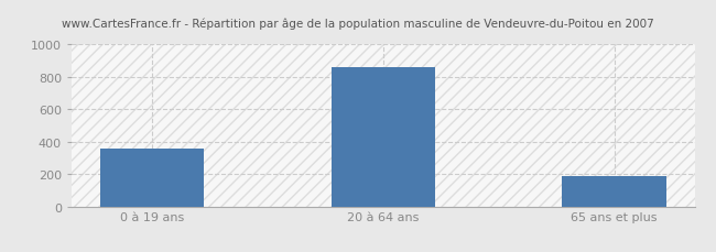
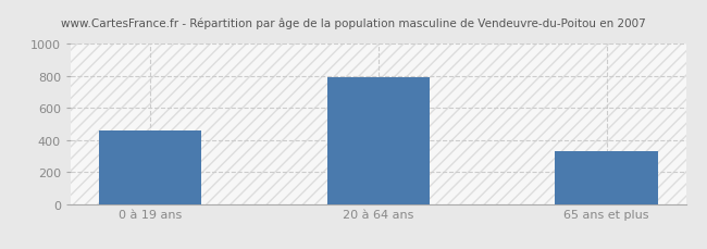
0 à 19 ans: 360 -> 460
20 à 64 ans: 860 -> 790
65 ans et plus: 180 -> 330
